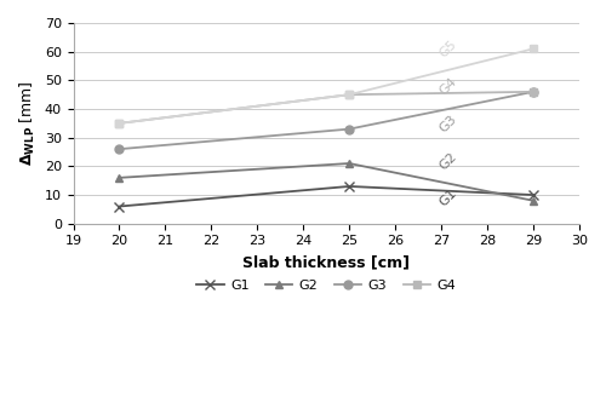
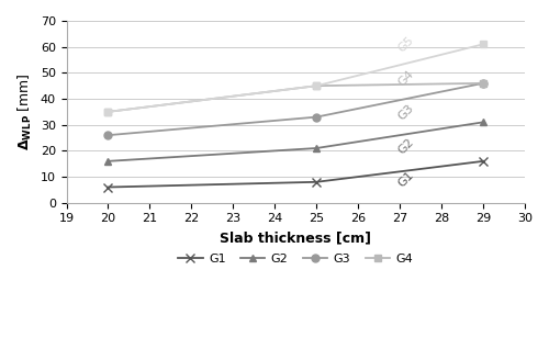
G1/25: 13 -> 8
G1/29: 10 -> 16
G2/29: 8 -> 31
